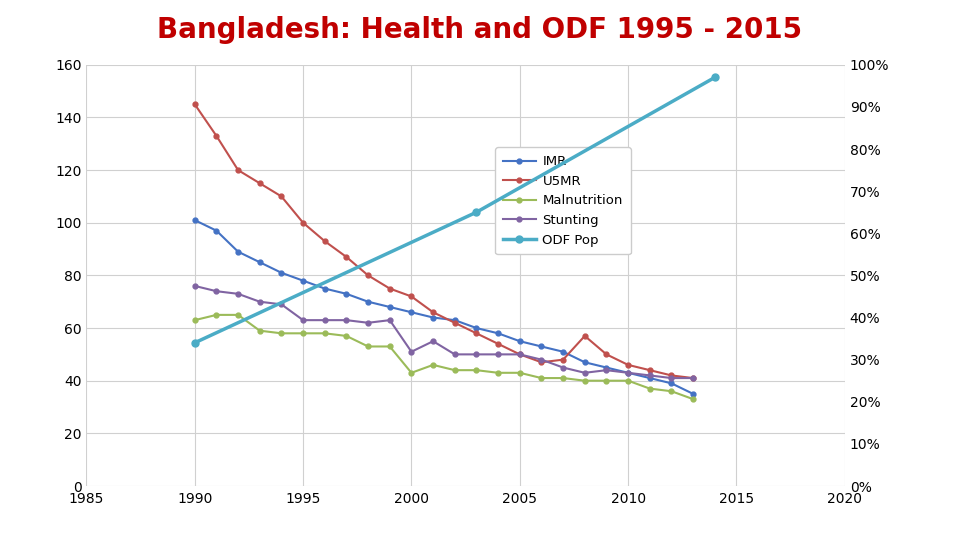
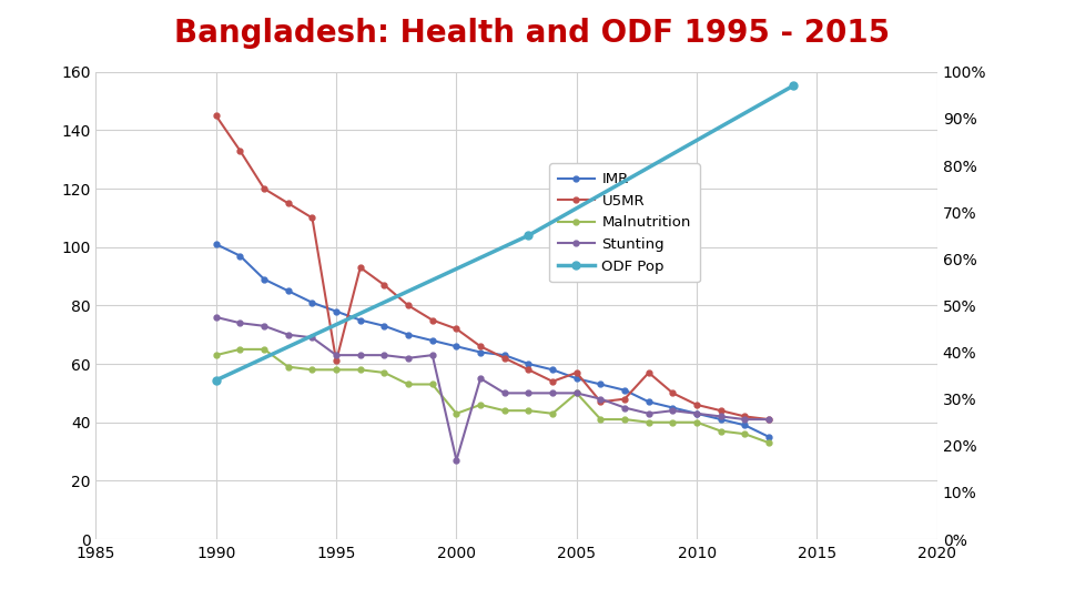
U5MR/1995: 100 -> 61
Stunting/2000: 51 -> 27
U5MR/2005: 50 -> 57
Malnutrition/2005: 43 -> 50
